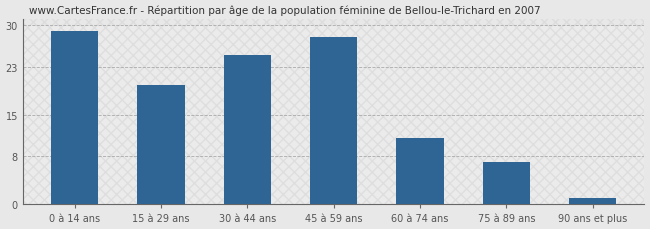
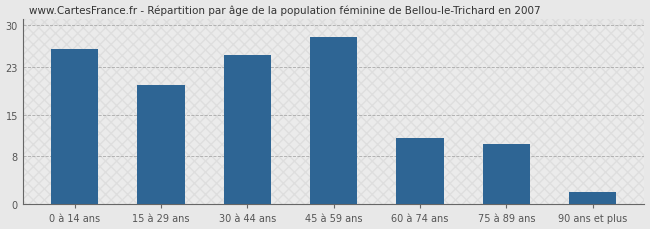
0 à 14 ans: 29 -> 26
75 à 89 ans: 7 -> 10
90 ans et plus: 1 -> 2
